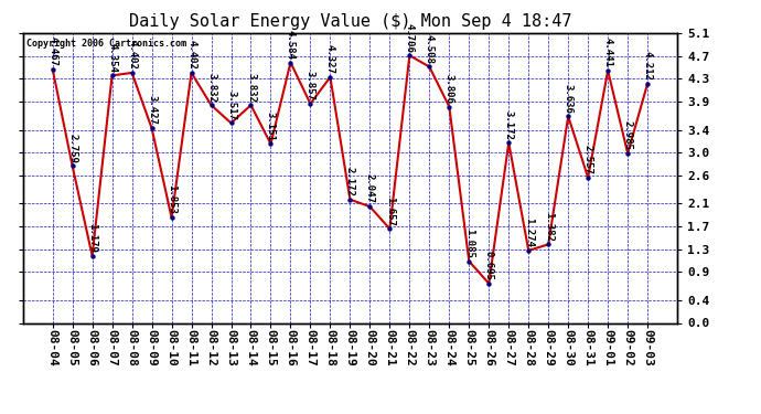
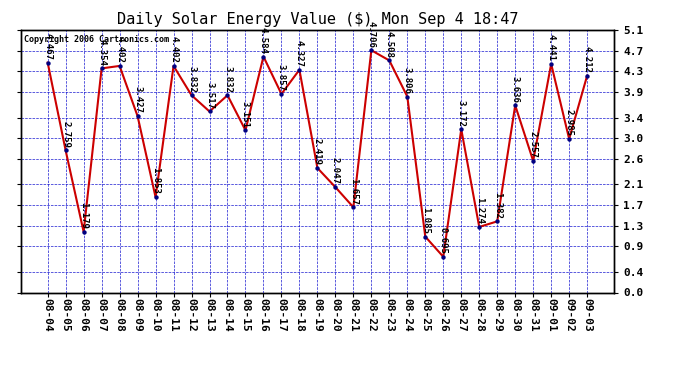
08-19: 2.172 -> 2.419
